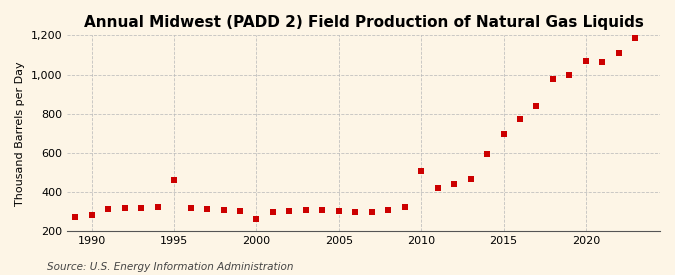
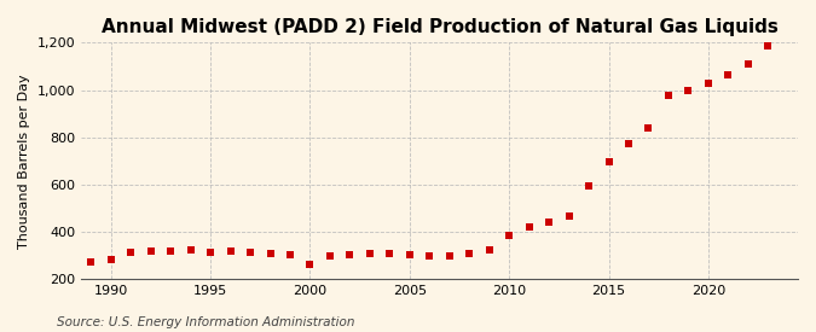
1995: 460 -> 320
2010: 510 -> 380
2020: 1,070 -> 1,030
